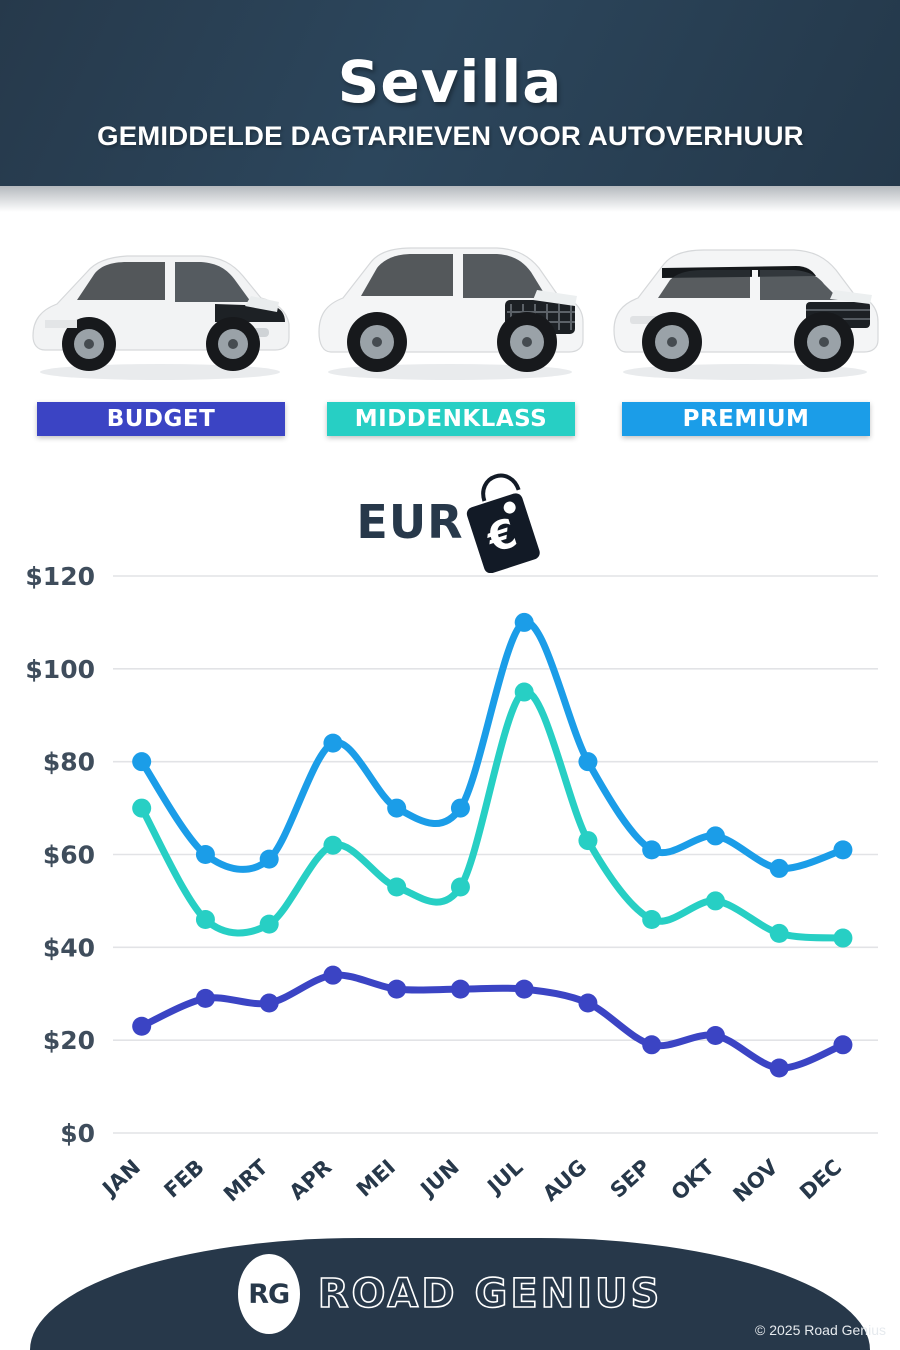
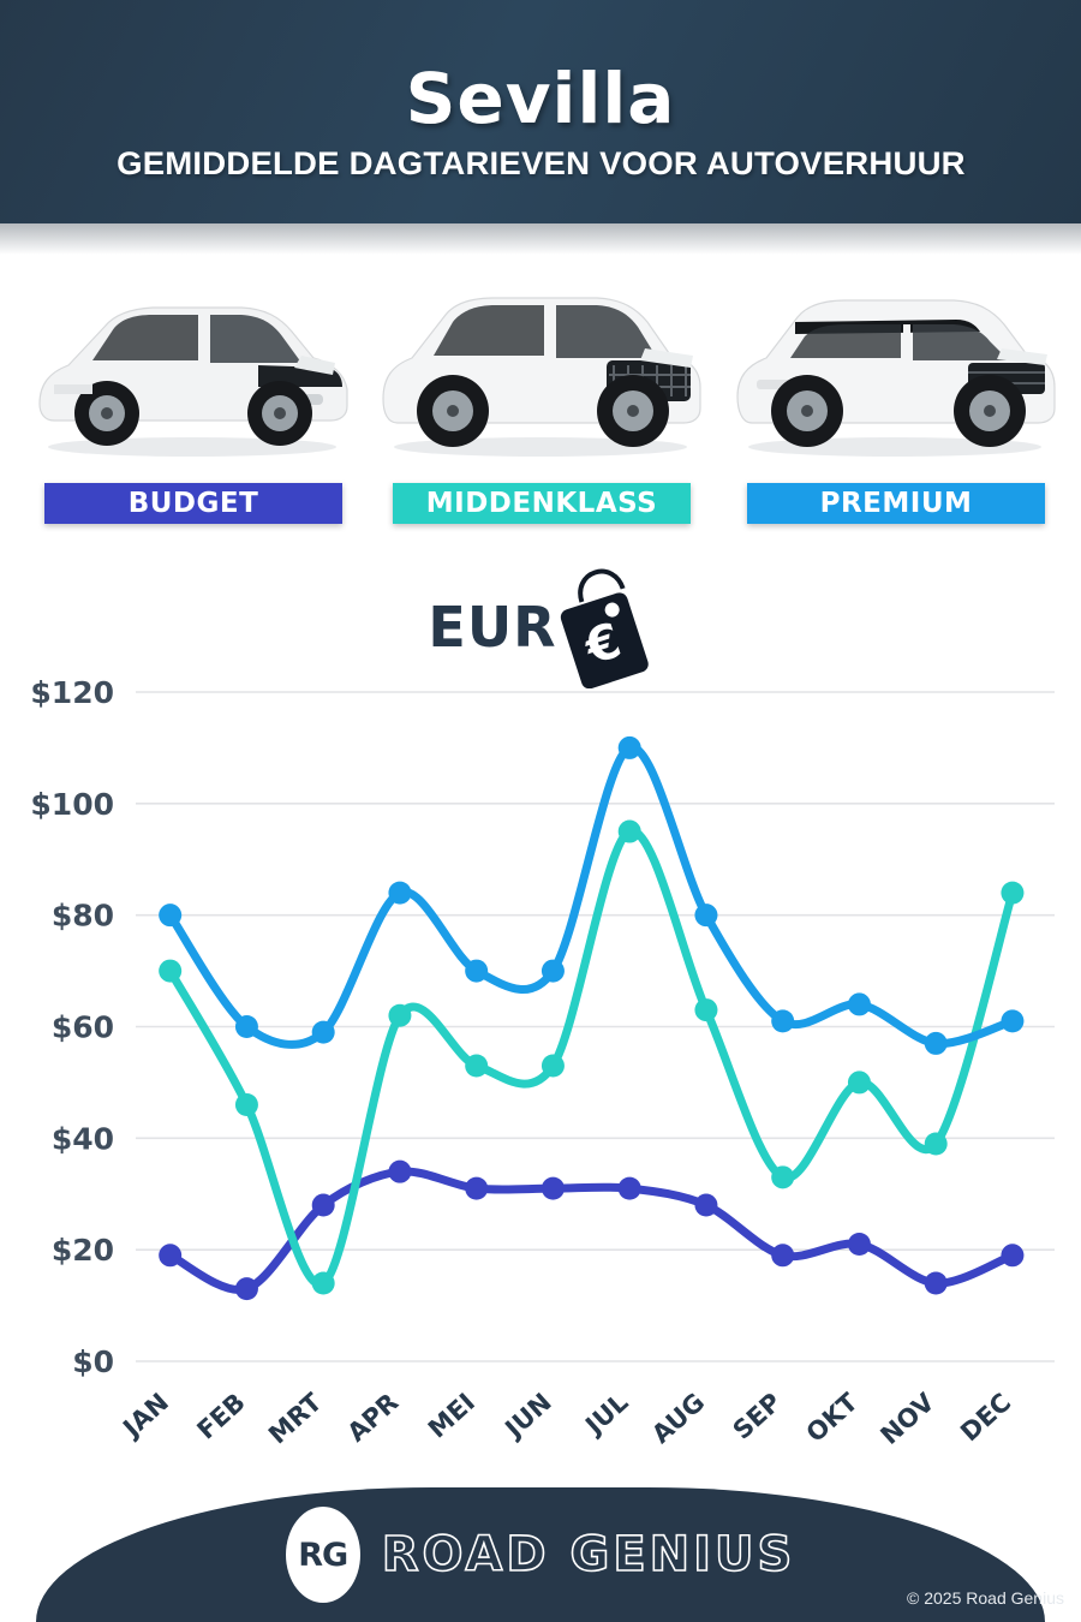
BUDGET/JAN: $23 -> $19
BUDGET/FEB: $29 -> $13
MIDDENKLASS/MRT: $45 -> $14
MIDDENKLASS/SEP: $46 -> $33
MIDDENKLASS/NOV: $43 -> $39
MIDDENKLASS/DEC: $42 -> $84
